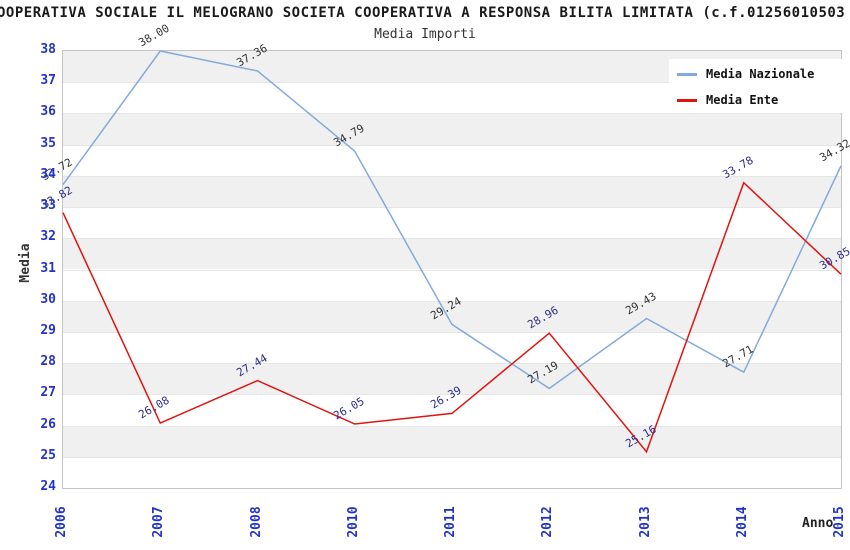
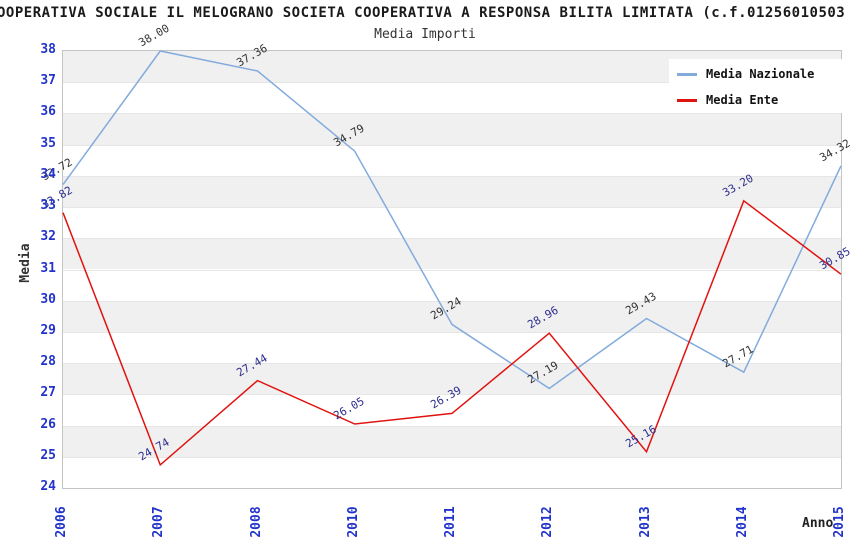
Media Ente/2007: 26.08 -> 24.74
Media Ente/2014: 33.78 -> 33.20
